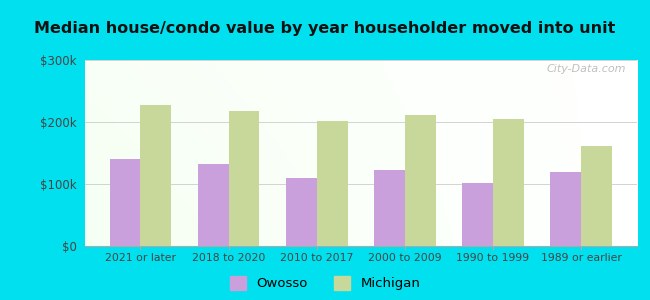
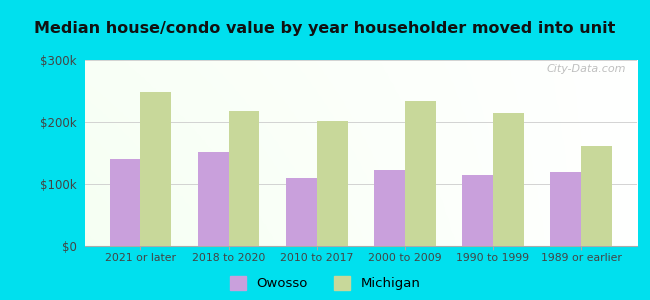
Michigan/2021 or later: $228k -> $248k
Owosso/2018 to 2020: $132k -> $152k
Michigan/2000 to 2009: $212k -> $234k
Owosso/1990 to 1999: $102k -> $114k
Michigan/1990 to 1999: $205k -> $214k
